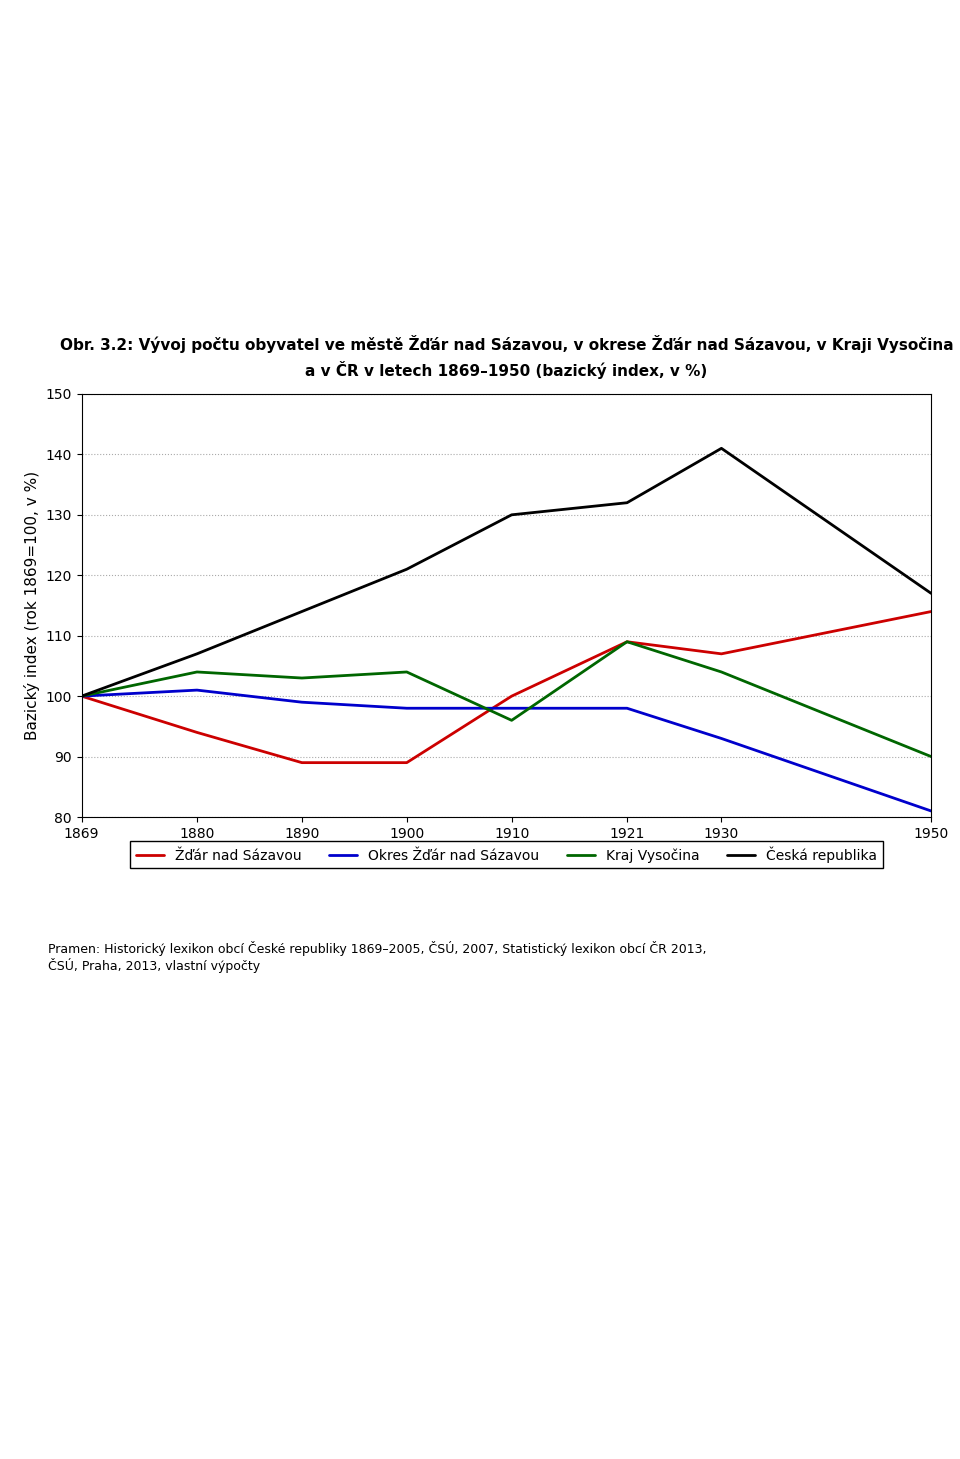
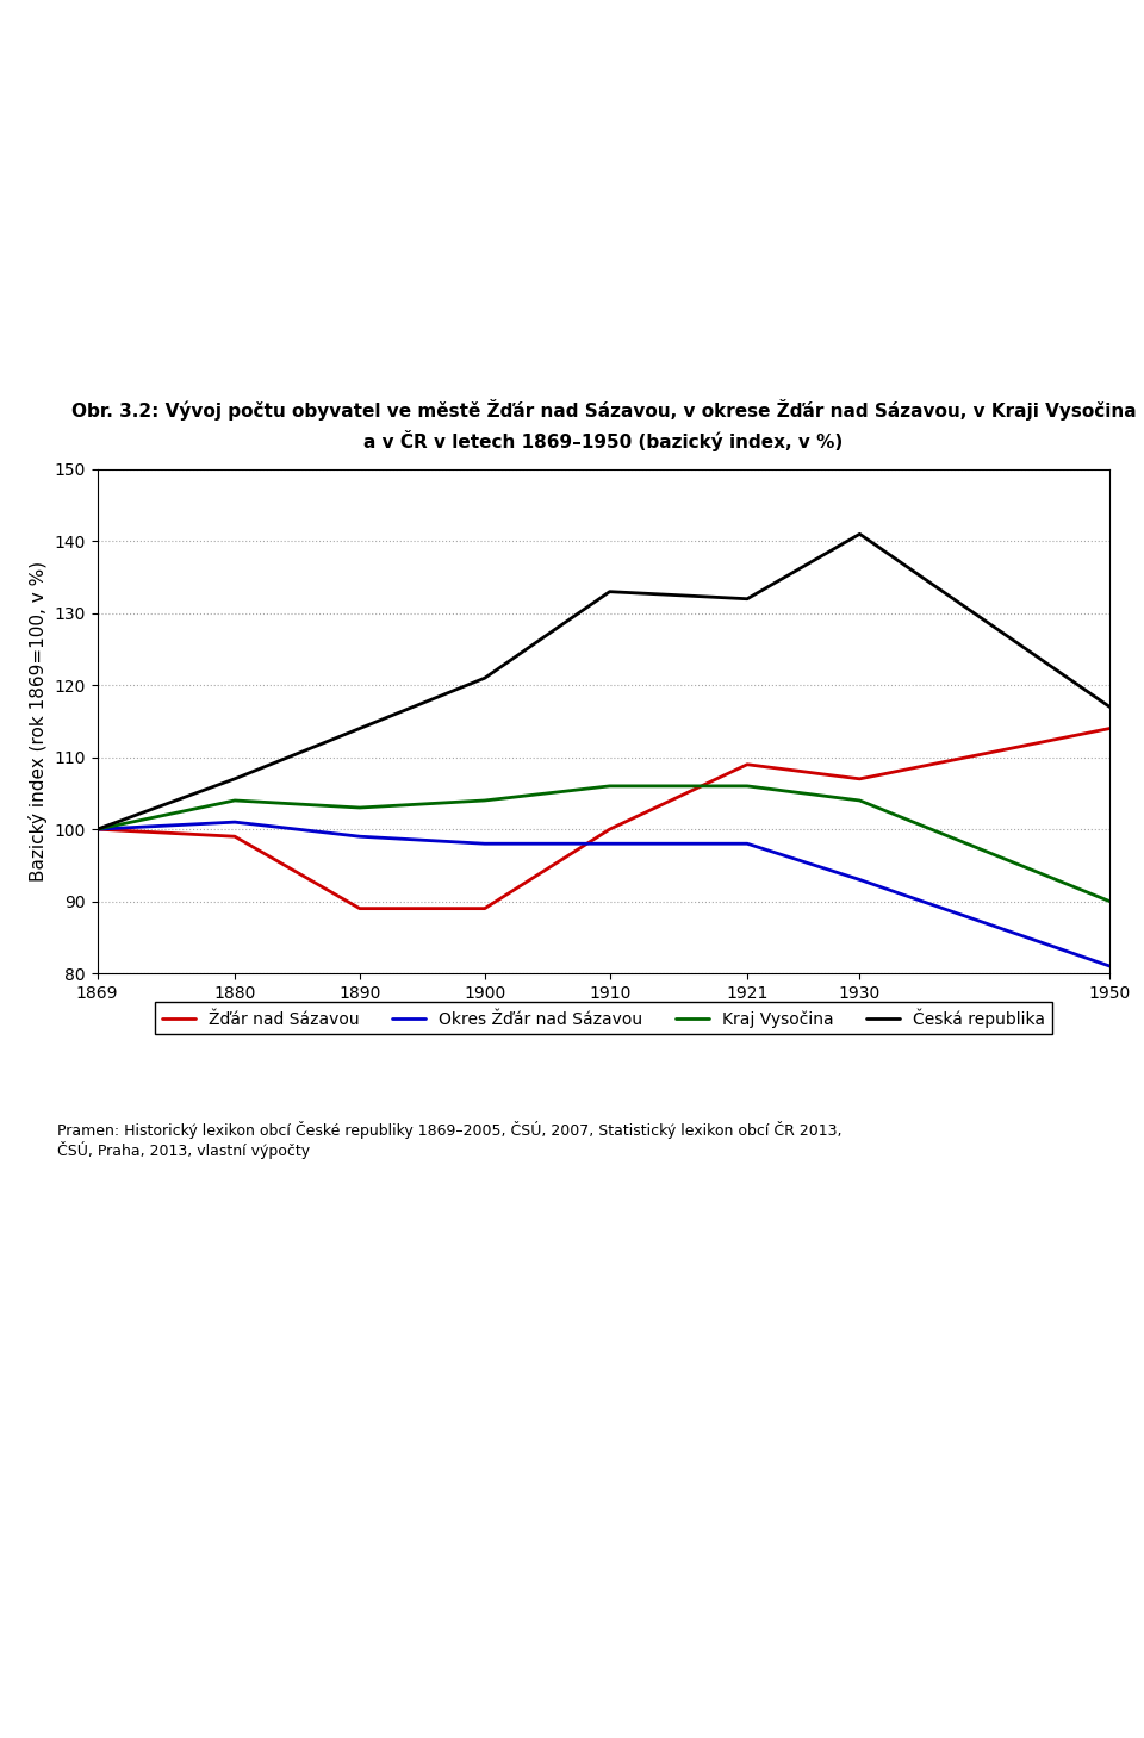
Žďár nad Sázavou/1880: 94 -> 99
Kraj Vysočina/1910: 96 -> 106
Česká republika/1910: 130 -> 133
Kraj Vysočina/1921: 109 -> 106
